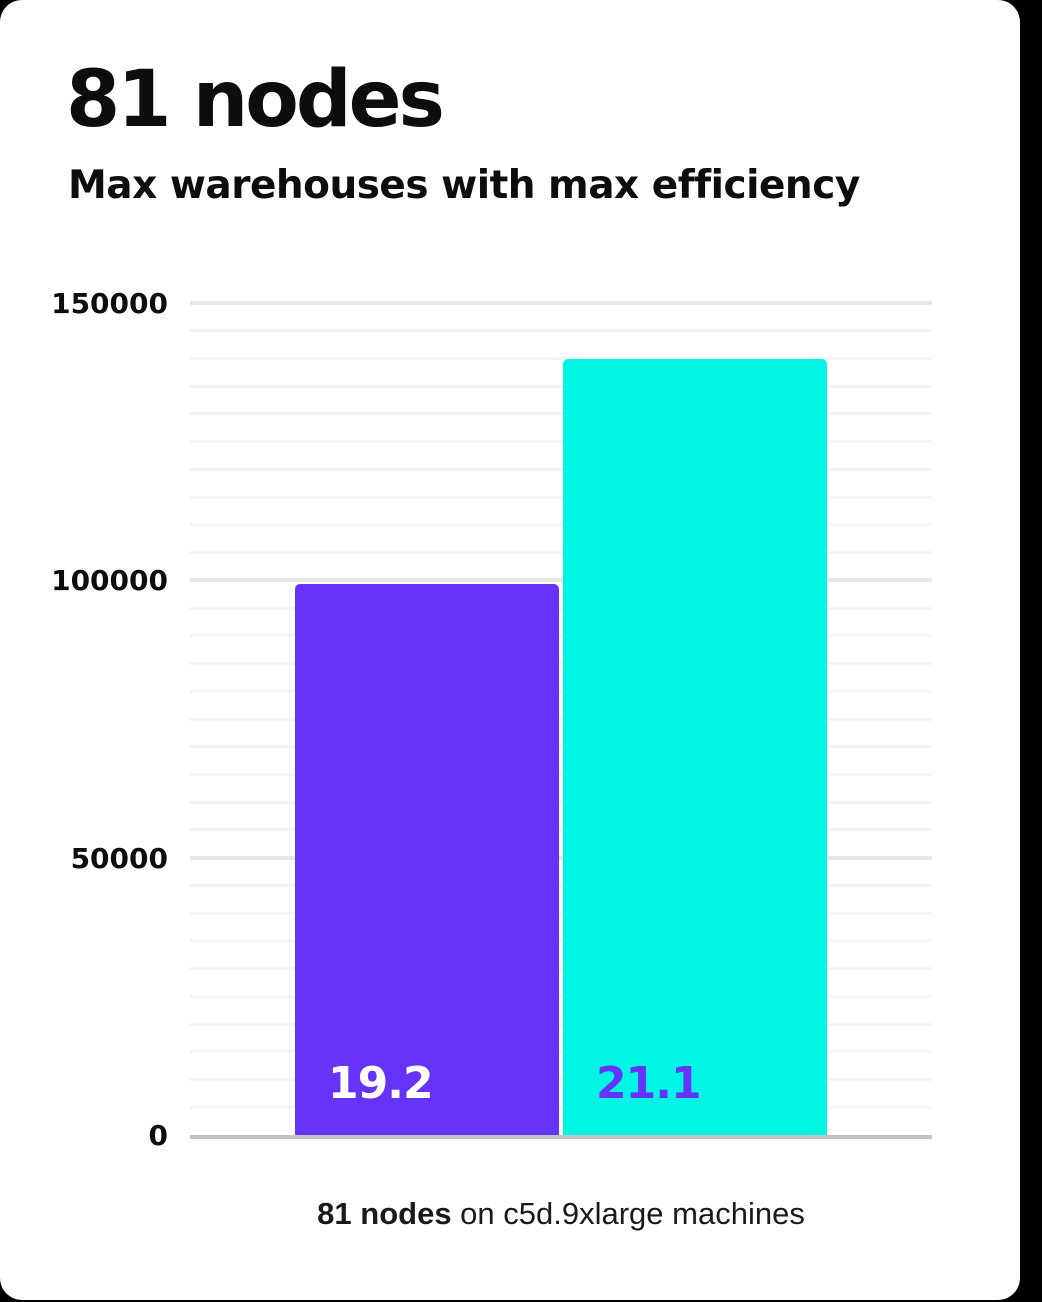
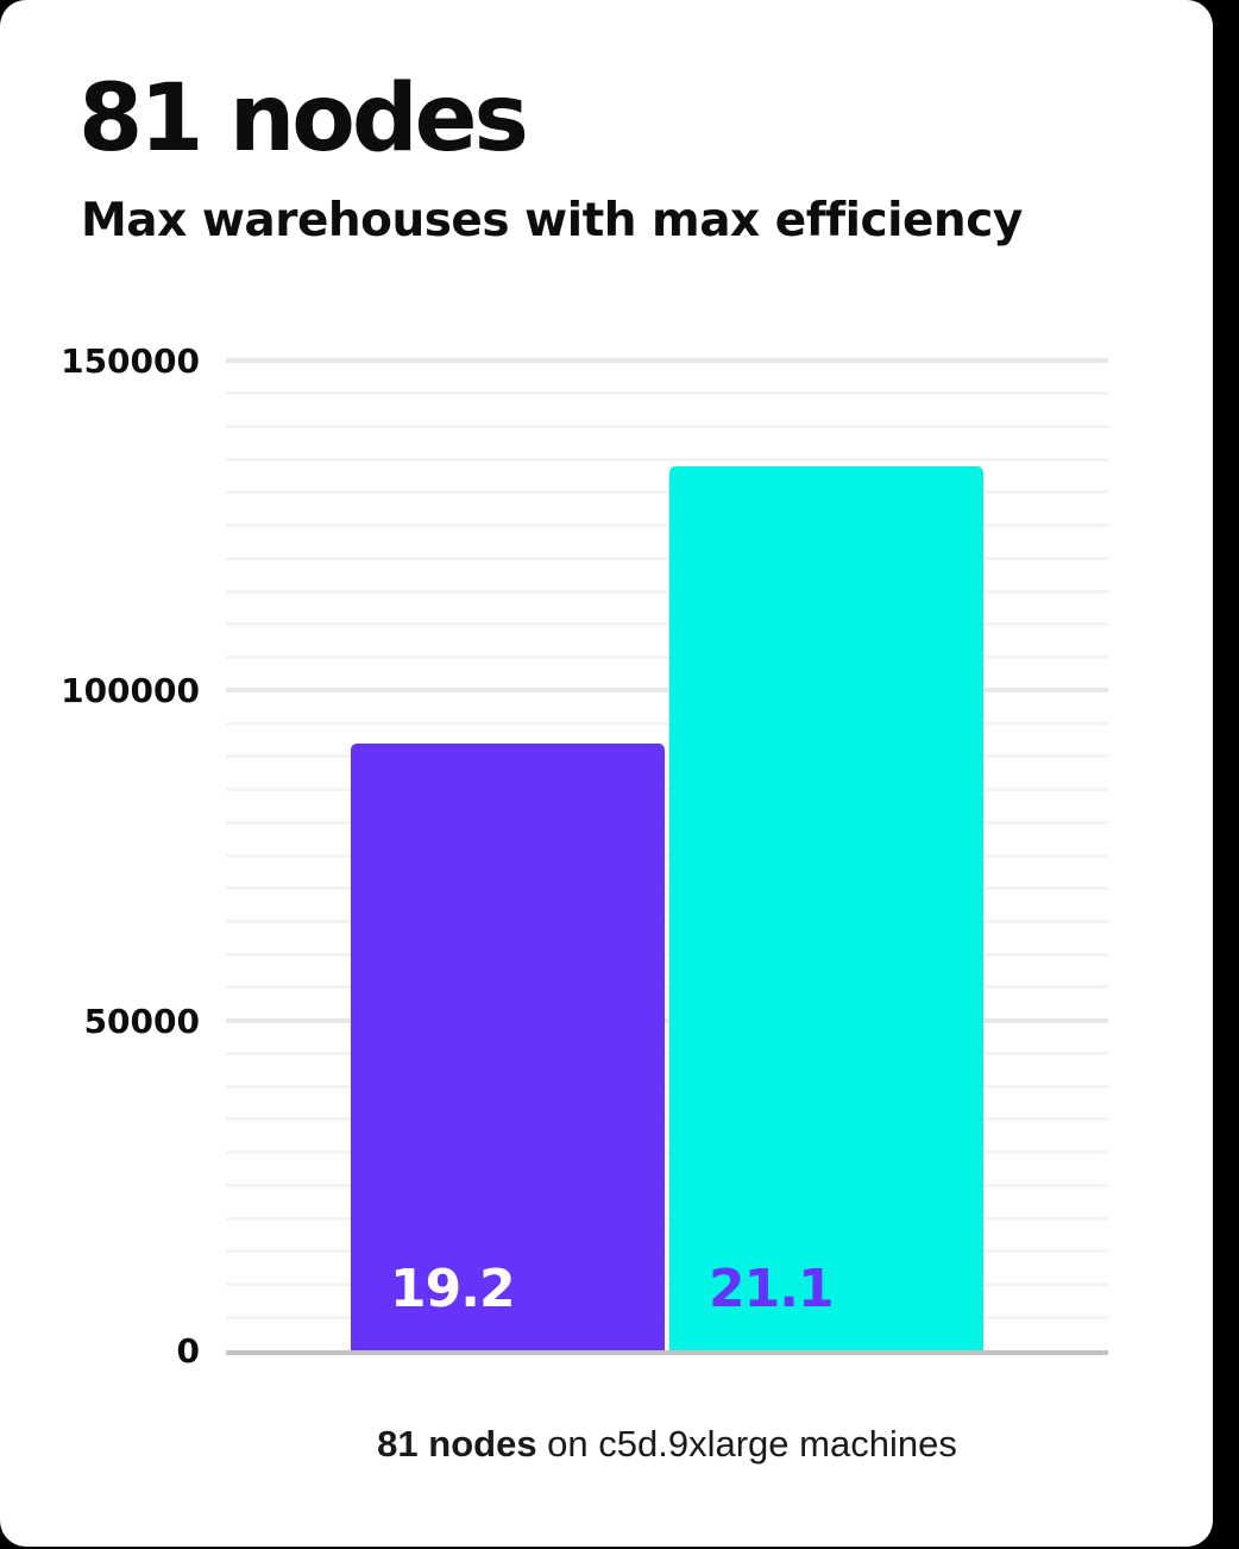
19.2: 99000 -> 92000
21.1: 140000 -> 134000
